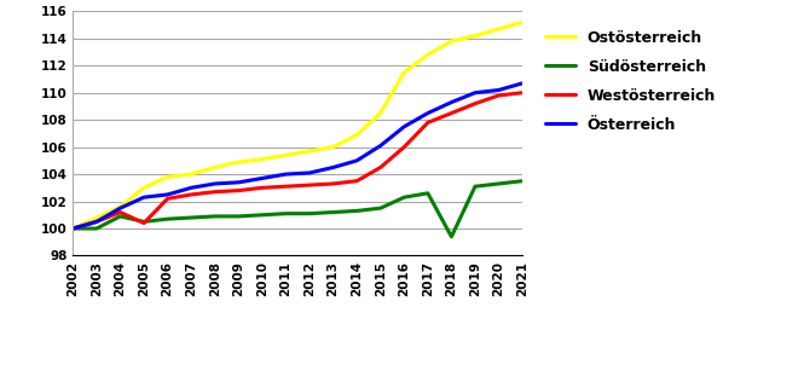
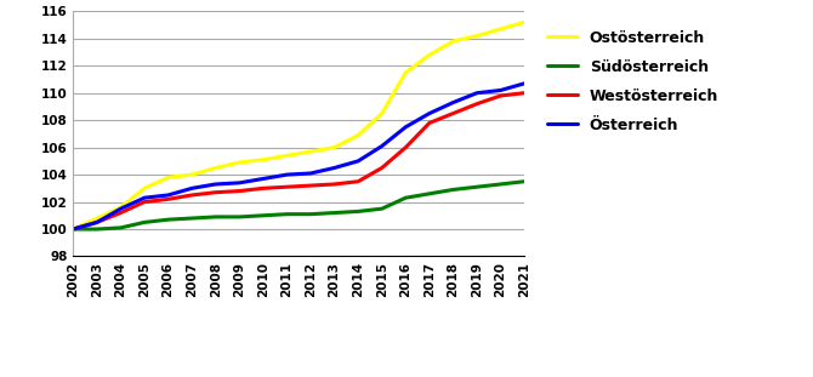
Südösterreich/2004: 100.9 -> 100.1
Westösterreich/2005: 100.4 -> 102.0
Südösterreich/2018: 99.4 -> 102.9
